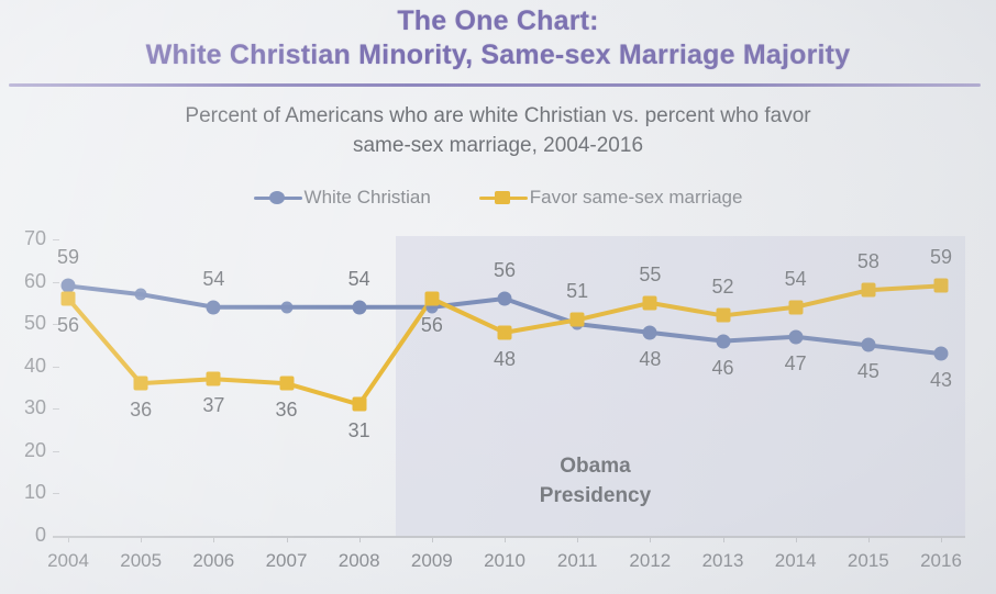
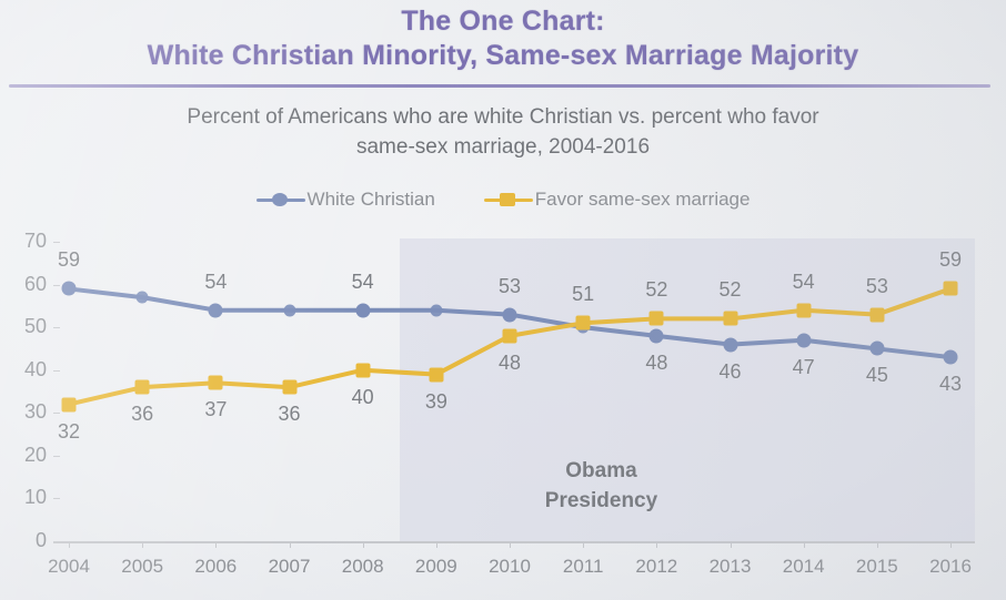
Favor same-sex marriage/2004: 56 -> 32
Favor same-sex marriage/2008: 31 -> 40
Favor same-sex marriage/2009: 56 -> 39
White Christian/2010: 56 -> 53
Favor same-sex marriage/2012: 55 -> 52
Favor same-sex marriage/2015: 58 -> 53
